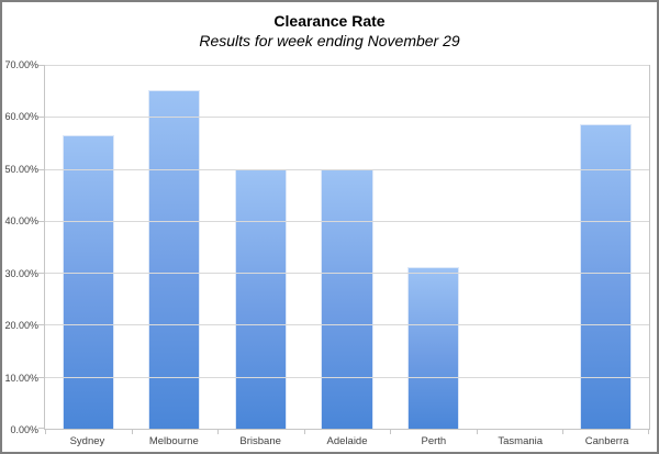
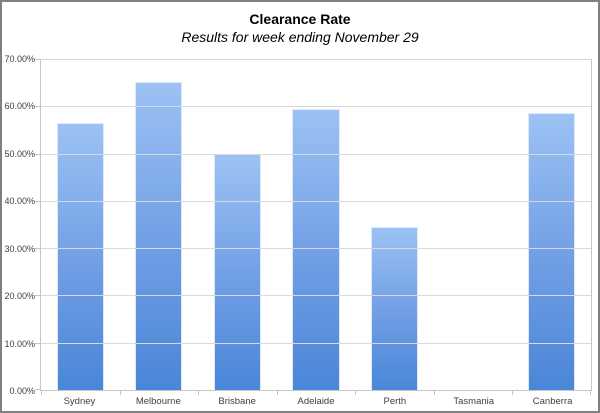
Adelaide: 50% -> 60%
Perth: 31% -> 34%
